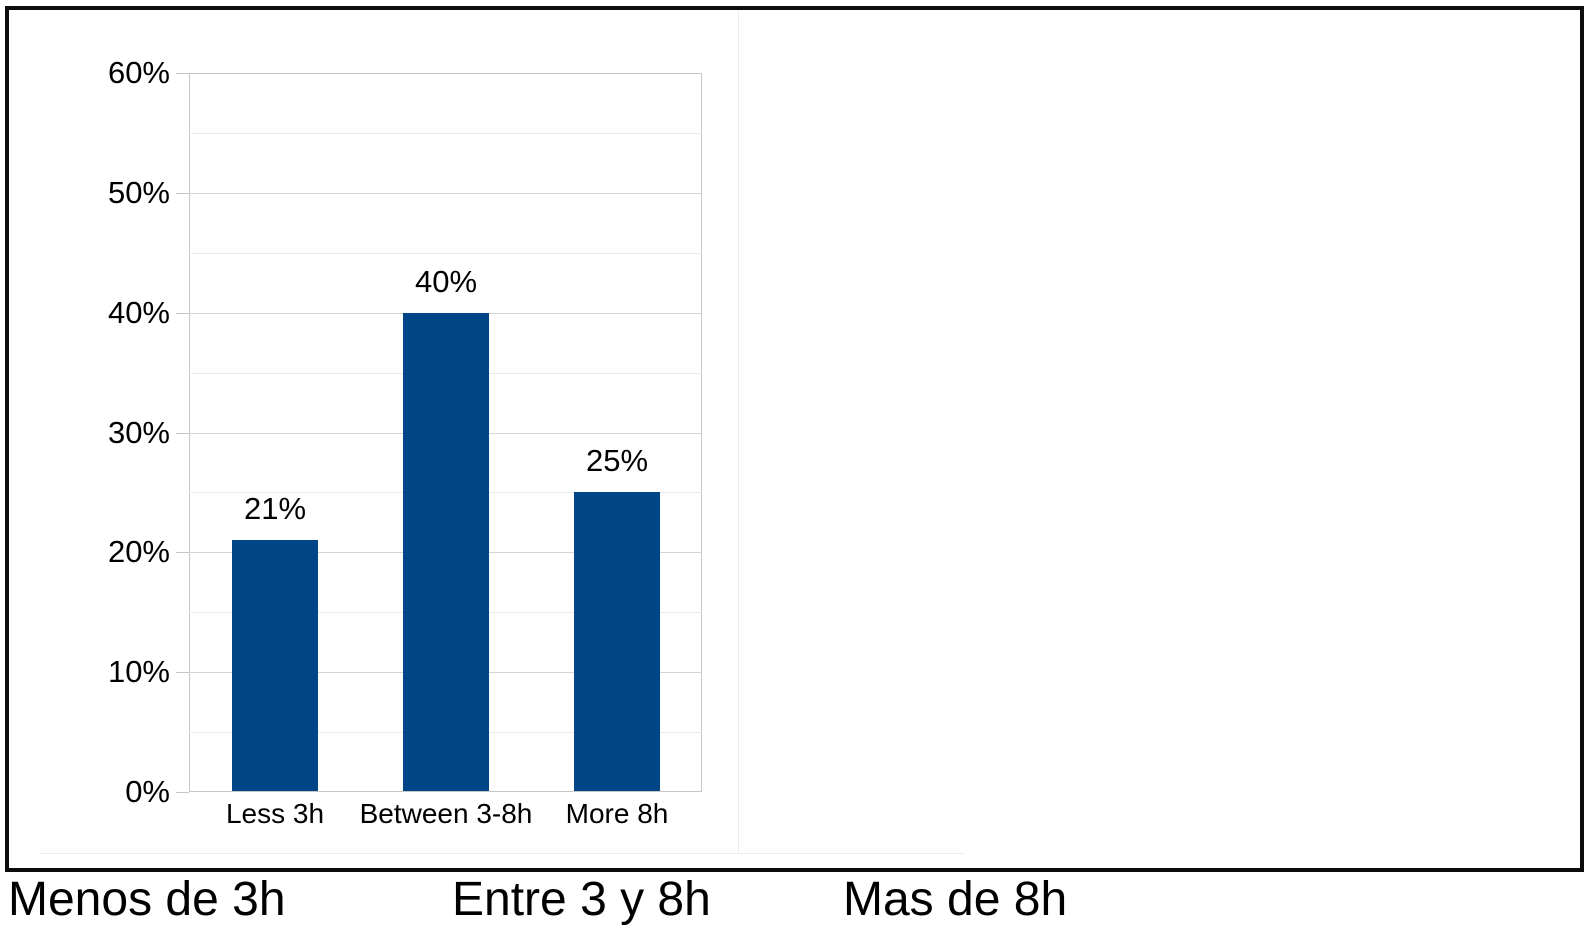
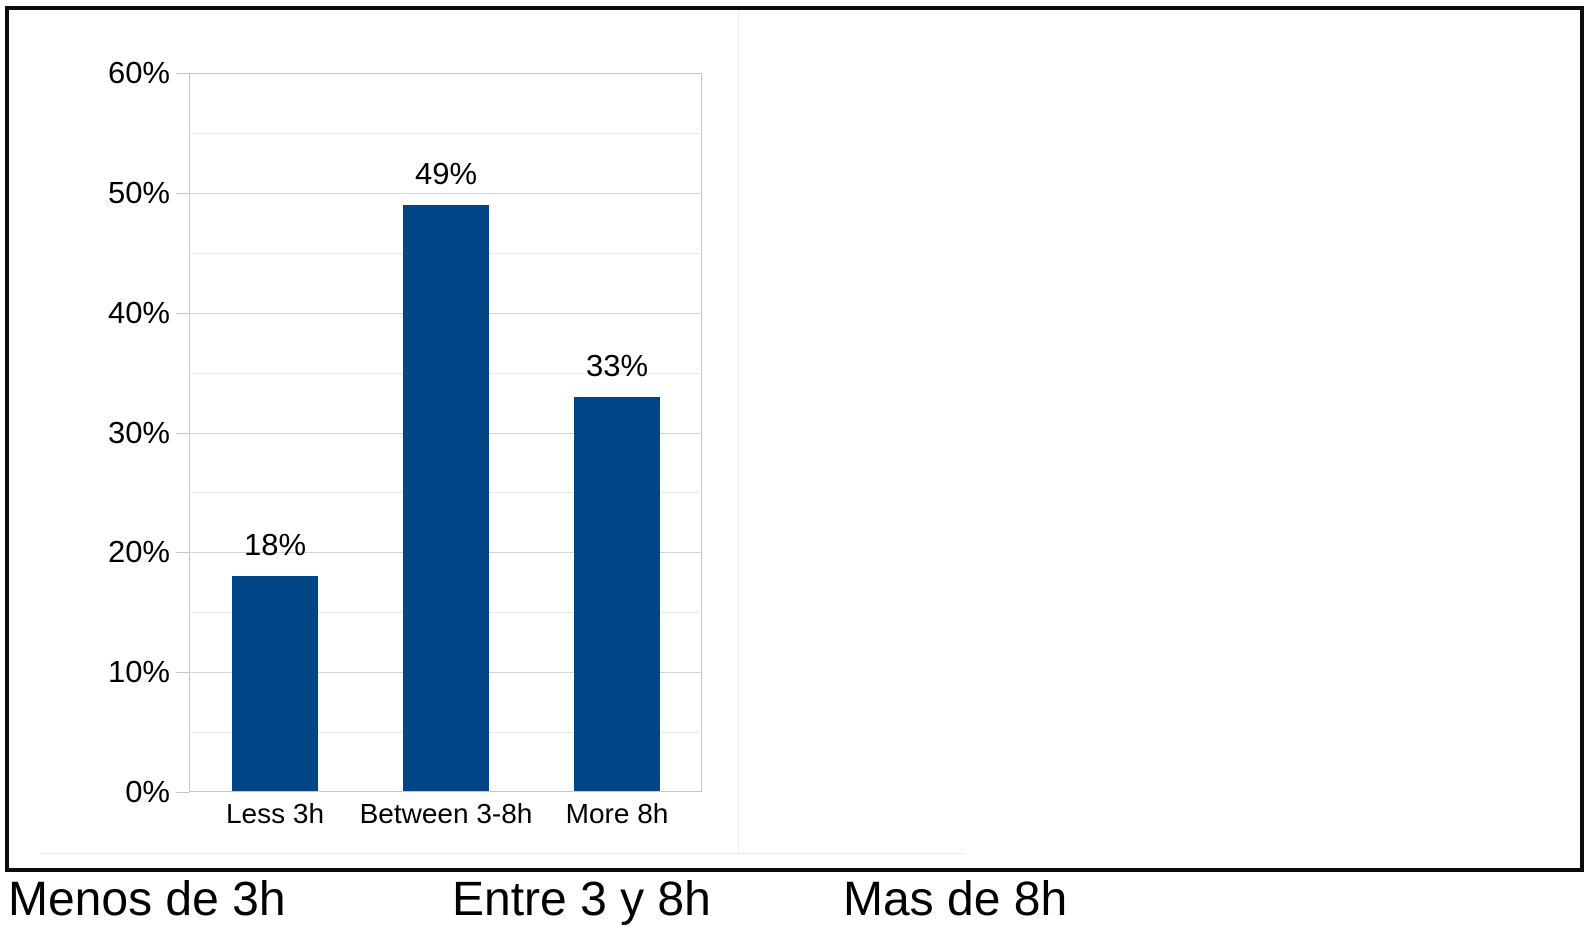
Less 3h: 21% -> 18%
Between 3-8h: 40% -> 49%
More 8h: 25% -> 33%
